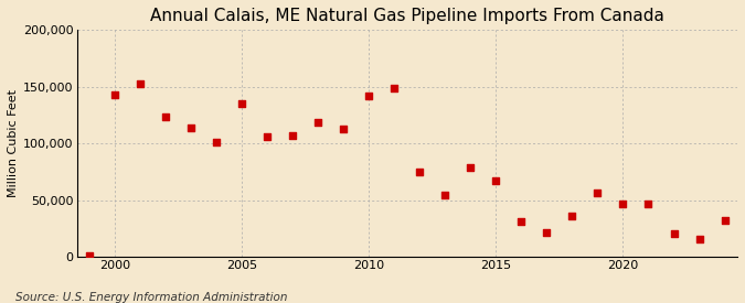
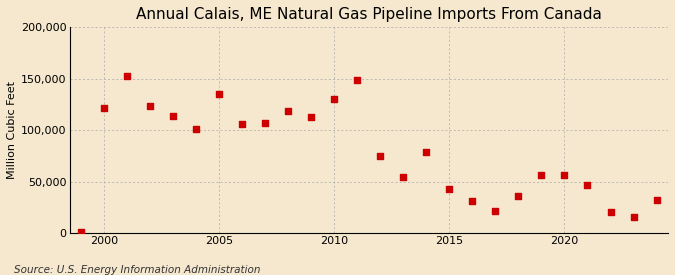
2000: 143,000 -> 122,000
2010: 142,000 -> 130,000
2015: 67,000 -> 43,000
2020: 47,000 -> 57,000
